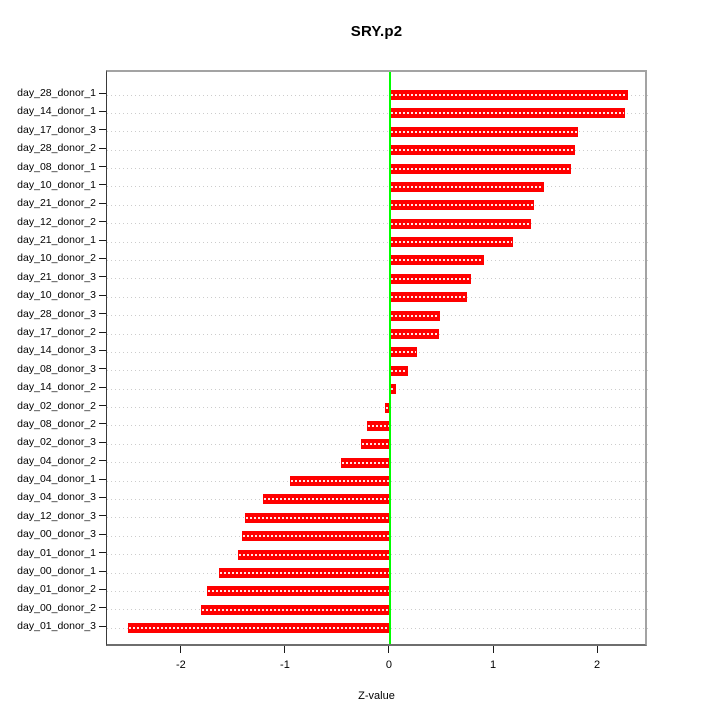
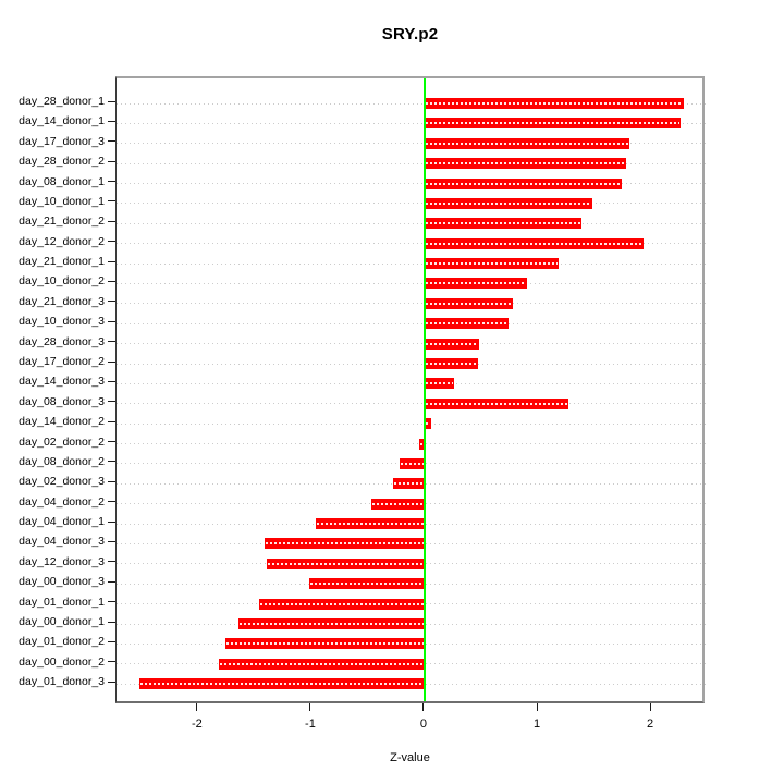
day_12_donor_2: 1.36 -> 1.93
day_08_donor_3: 0.17 -> 1.27
day_04_donor_3: -1.22 -> -1.41
day_00_donor_3: -1.42 -> -1.02
